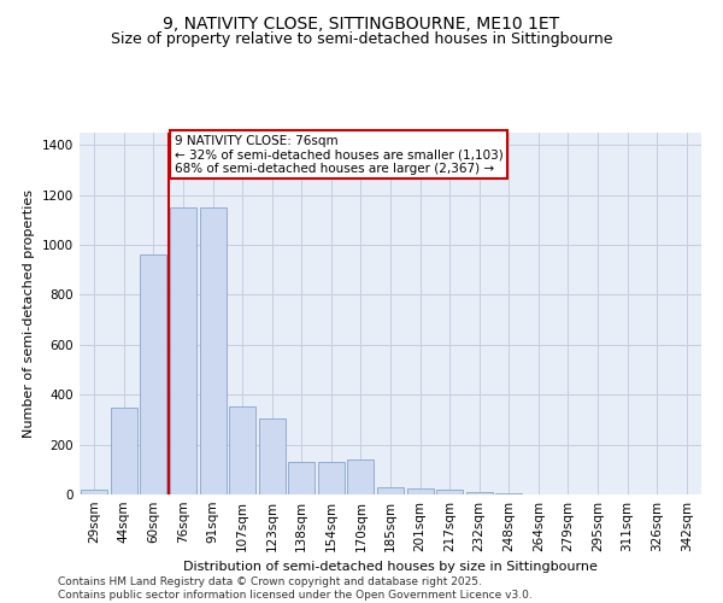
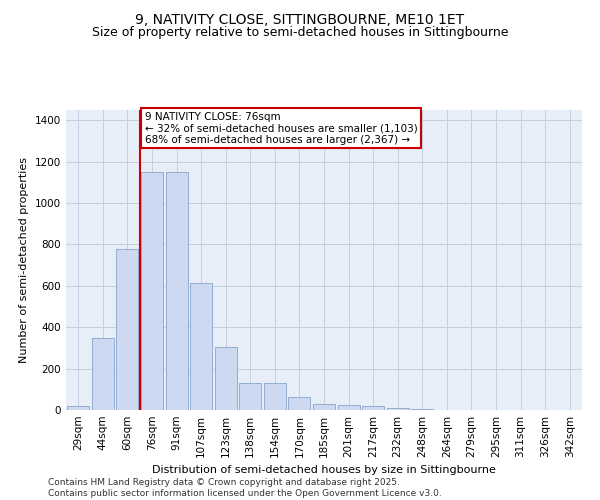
60sqm: 960 -> 780
107sqm: 355 -> 615
170sqm: 140 -> 65
